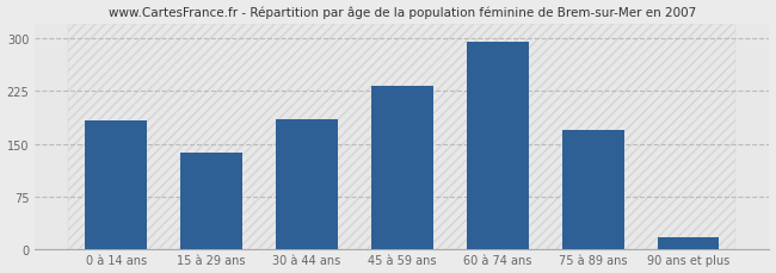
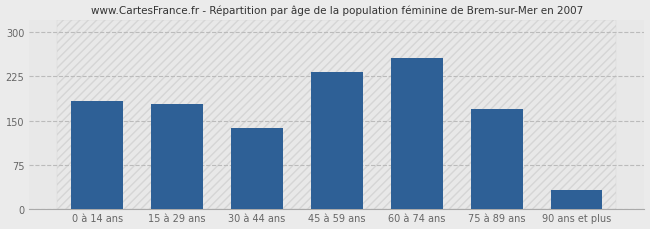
15 à 29 ans: 137 -> 178
30 à 44 ans: 185 -> 138
60 à 74 ans: 295 -> 256
90 ans et plus: 18 -> 32
